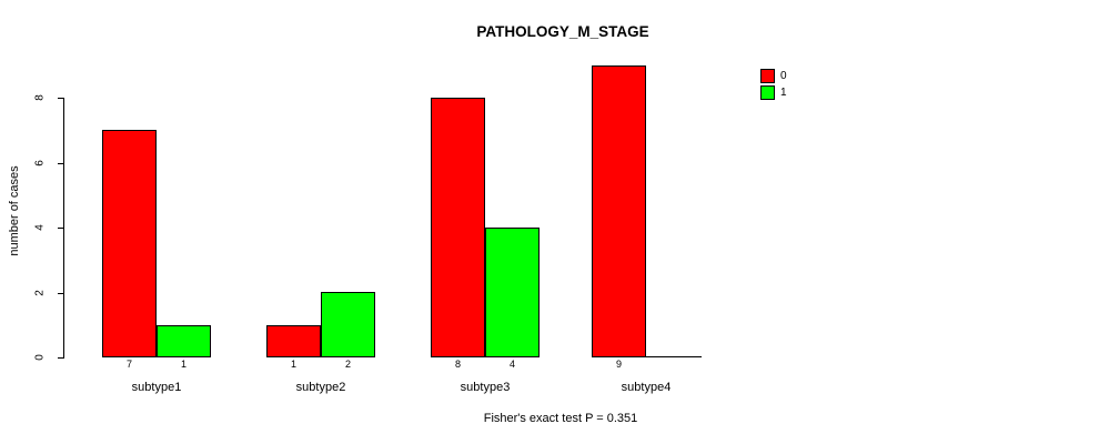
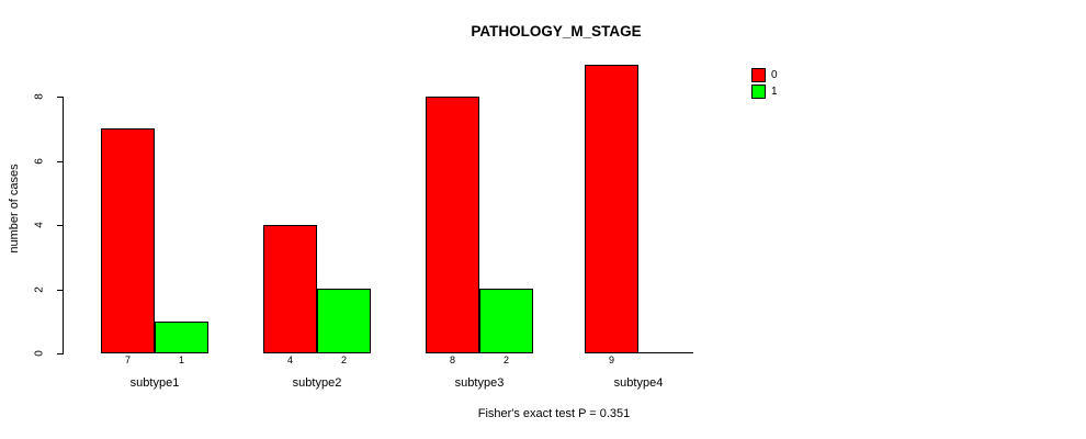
0/subtype2: 1 -> 4
1/subtype3: 4 -> 2
